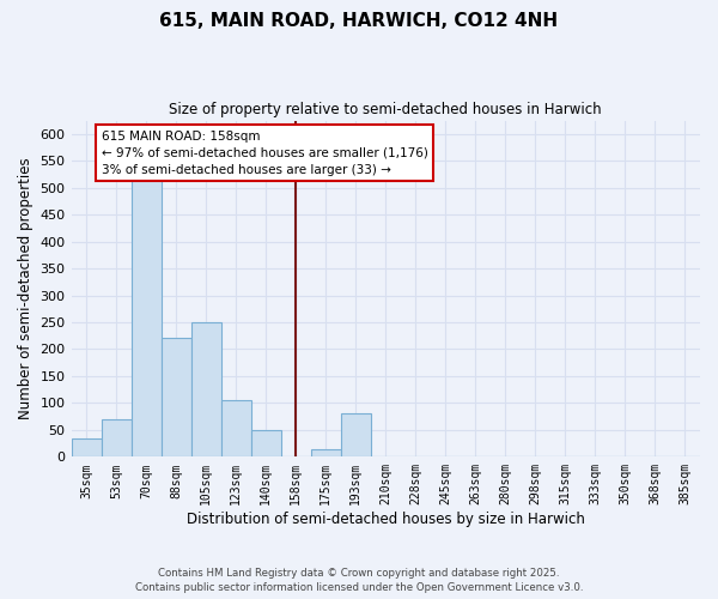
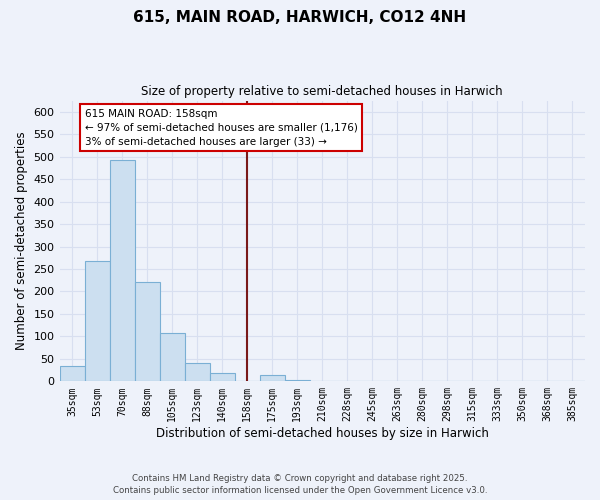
53sqm: 70 -> 268
70sqm: 515 -> 492
105sqm: 250 -> 108
123sqm: 105 -> 40
140sqm: 50 -> 18
193sqm: 80 -> 4
